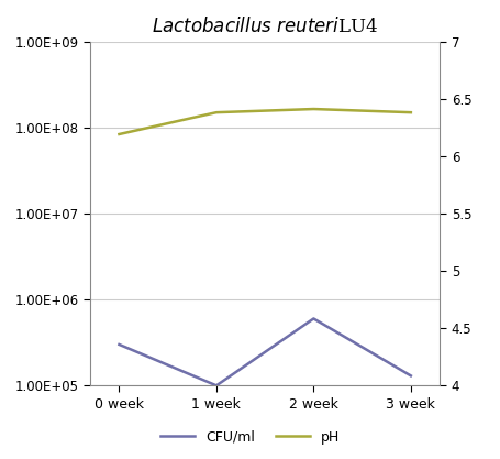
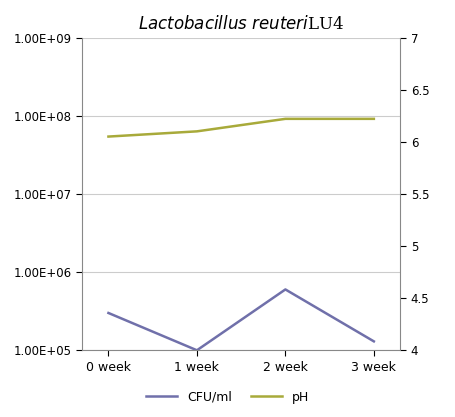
pH/0 week: 6.19 -> 6.05
pH/1 week: 6.38 -> 6.10
pH/2 week: 6.41 -> 6.22
pH/3 week: 6.38 -> 6.22
